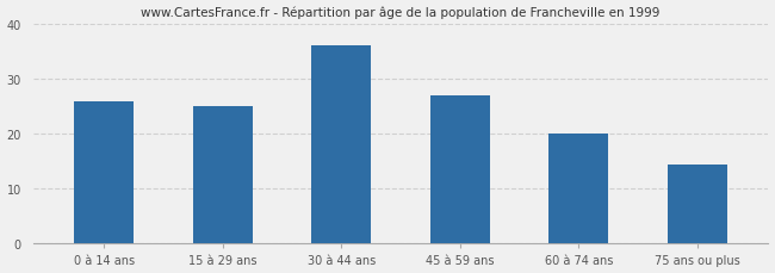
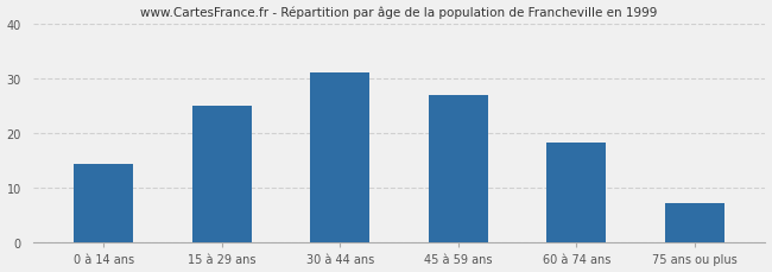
0 à 14 ans: 26.0 -> 14.5
30 à 44 ans: 36.0 -> 31.0
60 à 74 ans: 20.0 -> 18.3
75 ans ou plus: 14.5 -> 7.2
